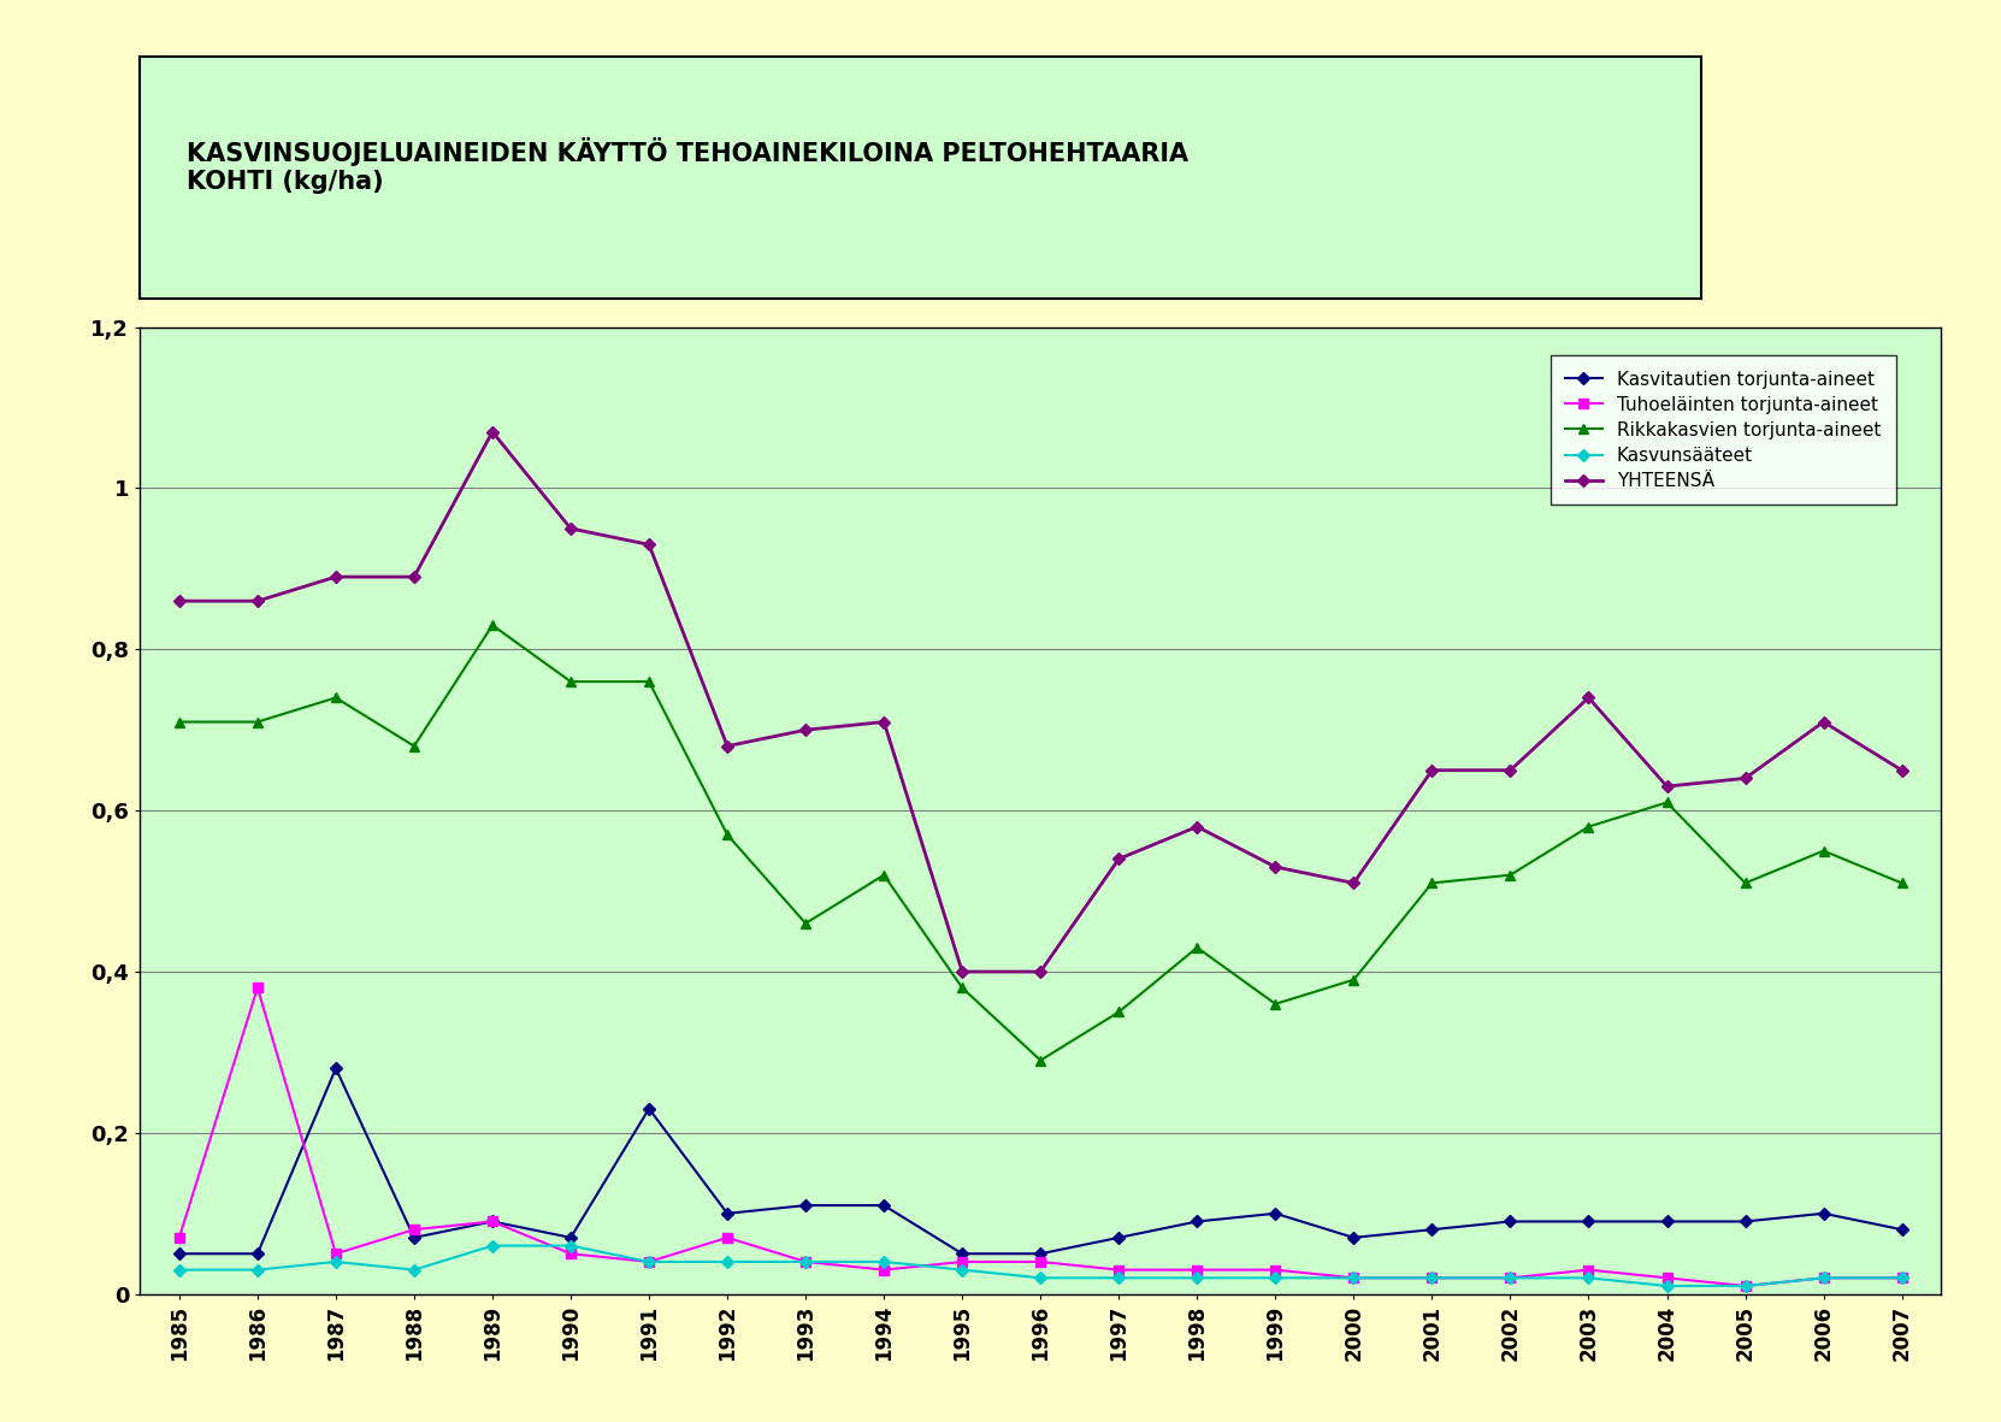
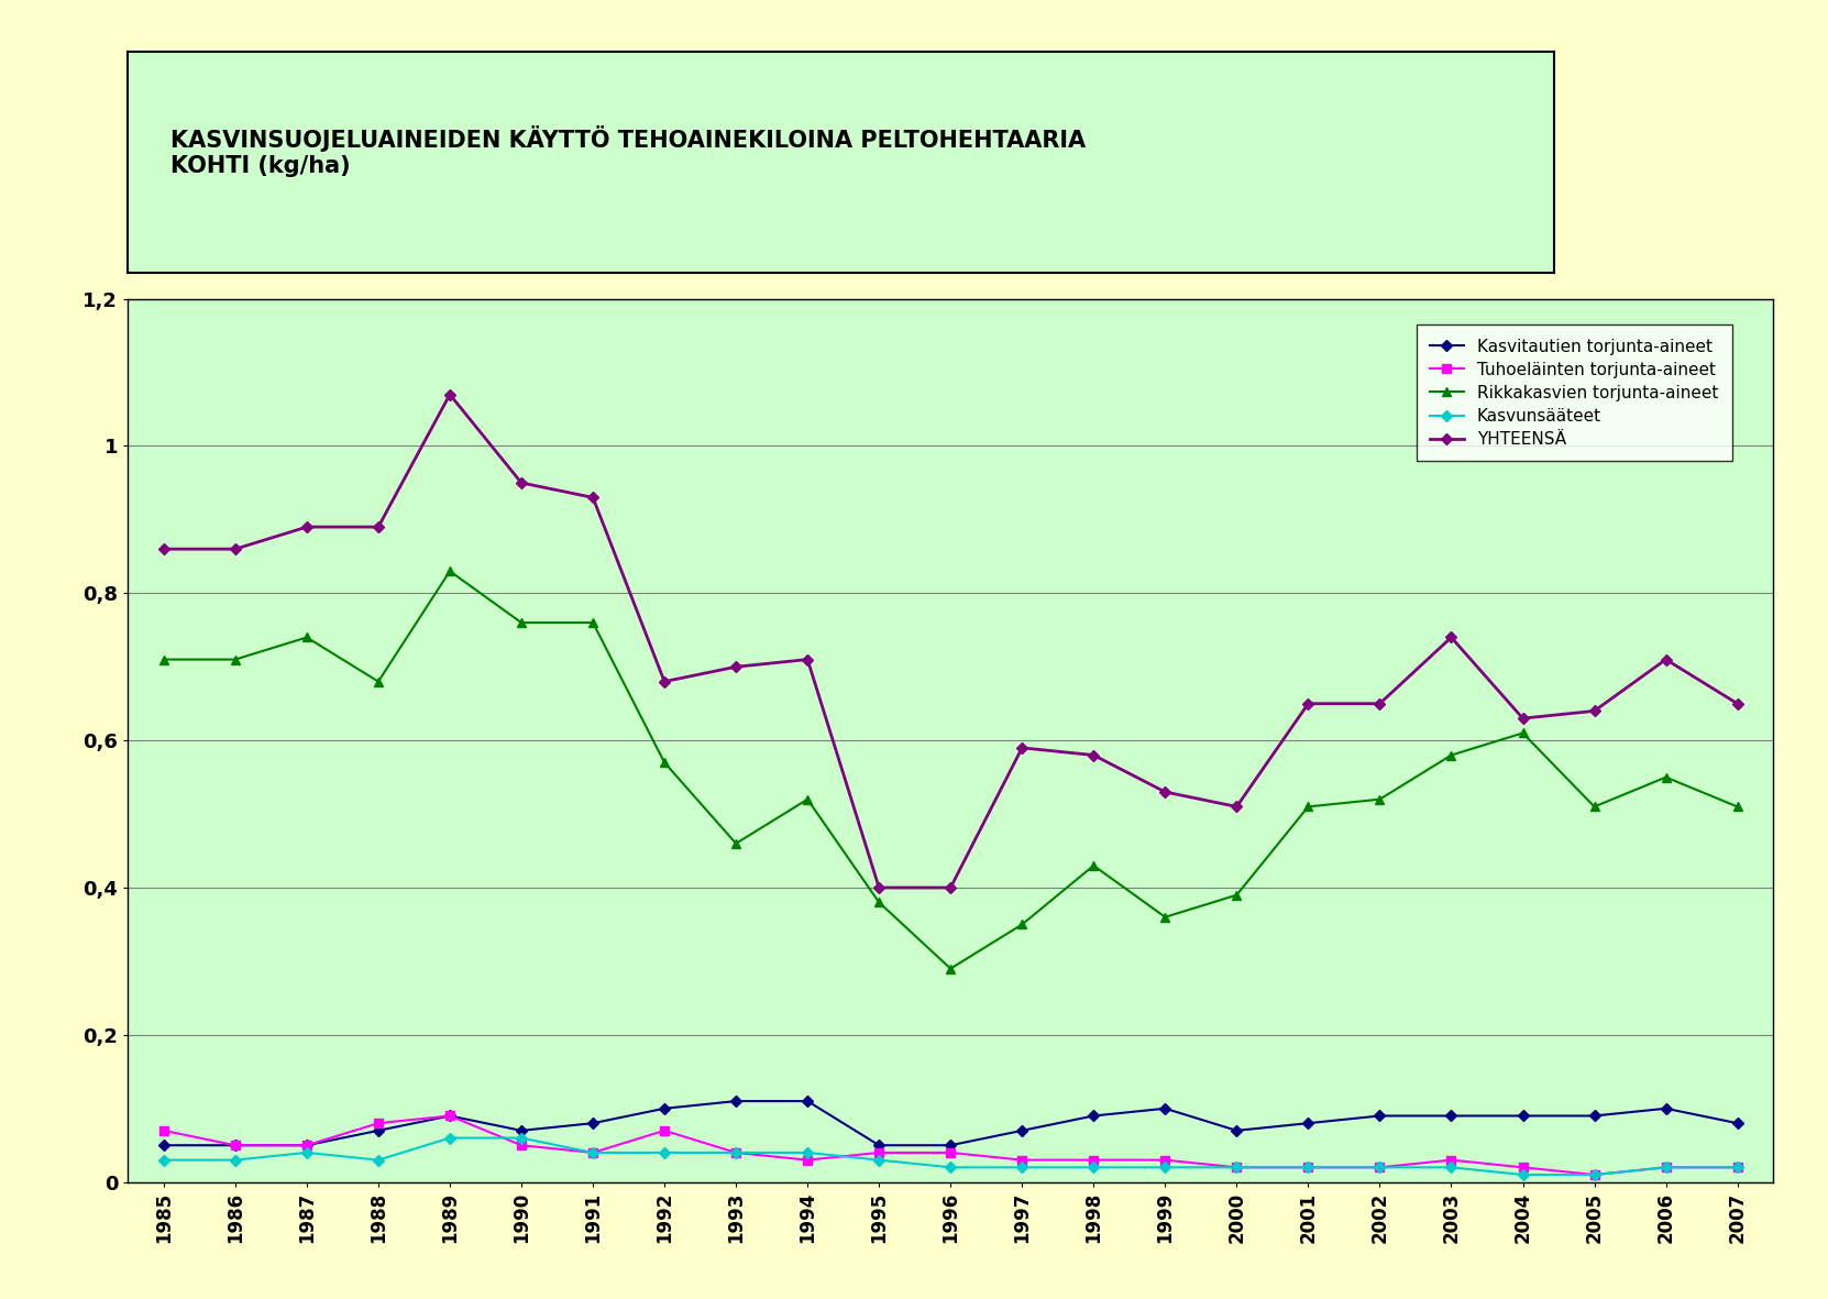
Tuhoeläinten torjunta-aineet/1986: 0,38 -> 0,05
Kasvitautien torjunta-aineet/1987: 0,28 -> 0,05
Kasvitautien torjunta-aineet/1991: 0,23 -> 0,08
YHTEENSÄ/1997: 0,54 -> 0,59
